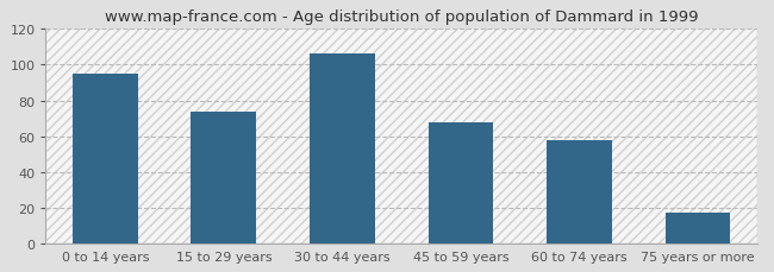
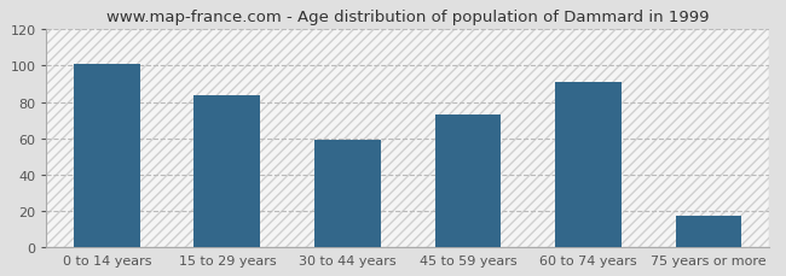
0 to 14 years: 95 -> 101
15 to 29 years: 74 -> 84
30 to 44 years: 106 -> 59
45 to 59 years: 68 -> 73
60 to 74 years: 58 -> 91
